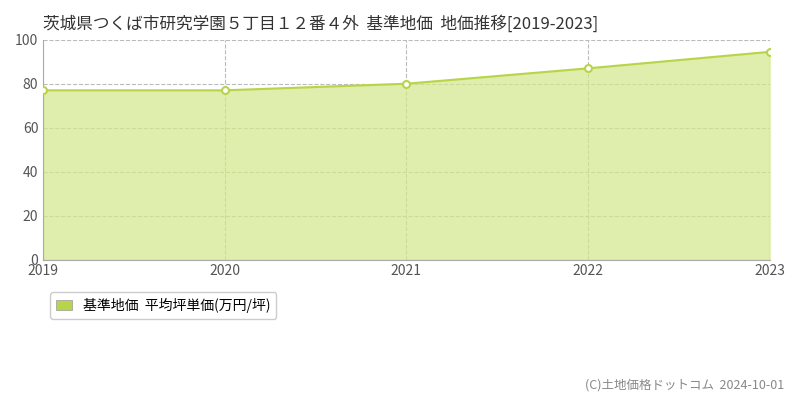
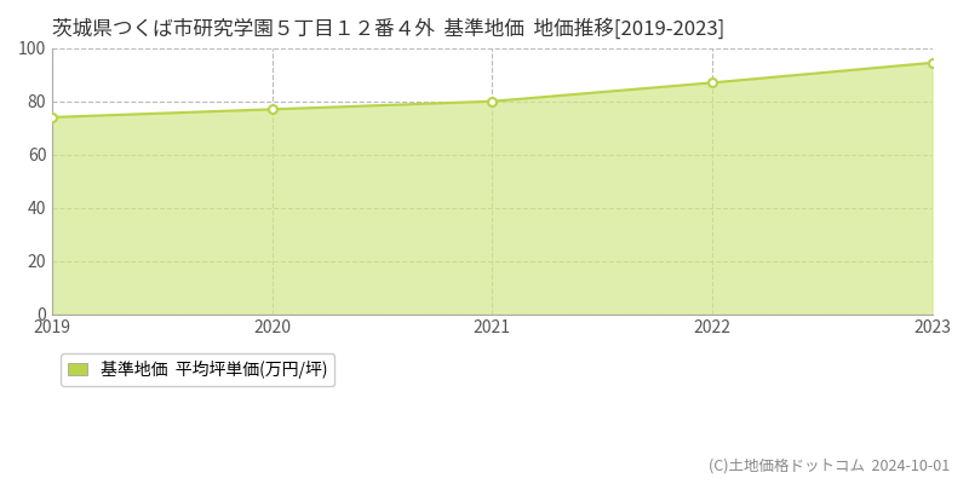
2019: 77.0 -> 74.0
